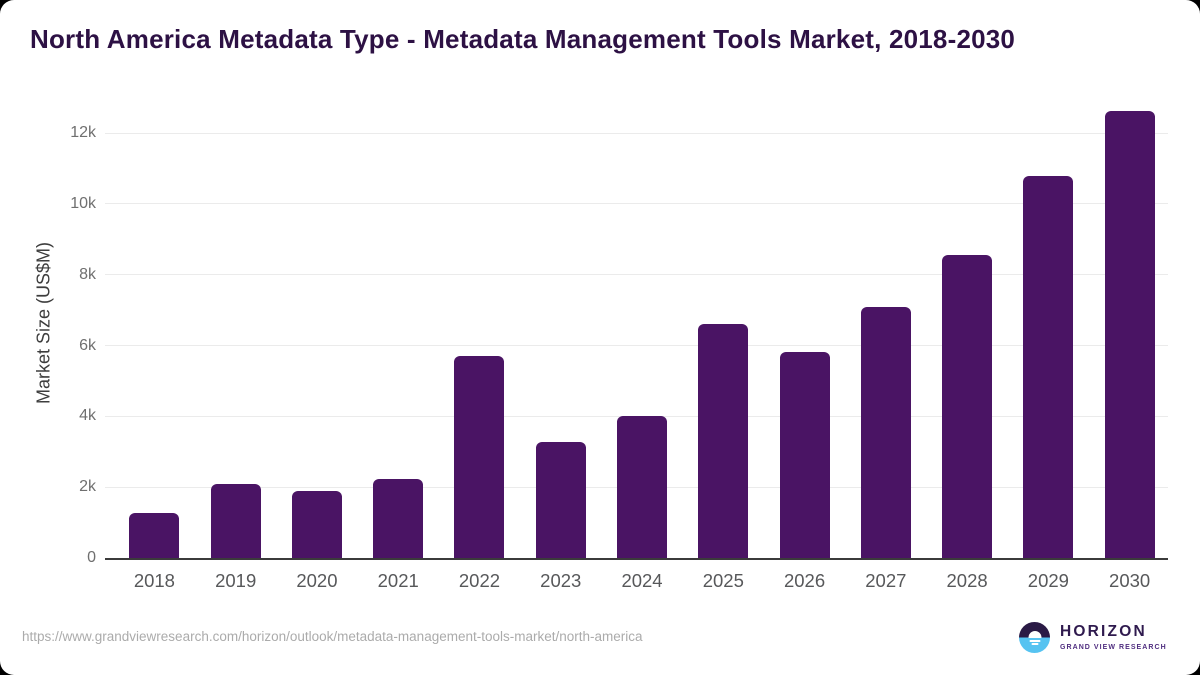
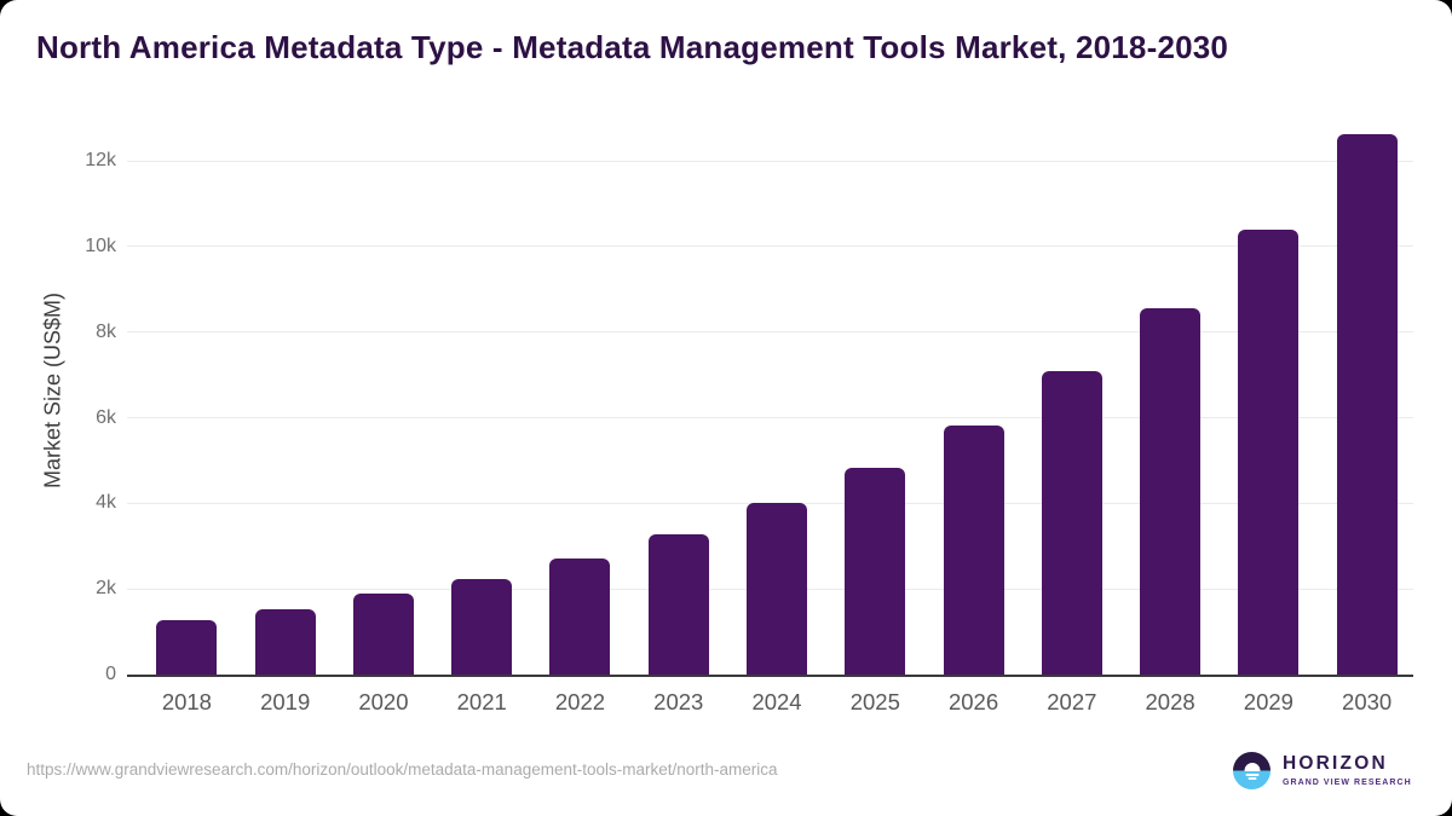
2019: 2.1k -> 1.5k
2022: 5.7k -> 2.7k
2025: 6.6k -> 4.8k
2029: 10.8k -> 10.4k
